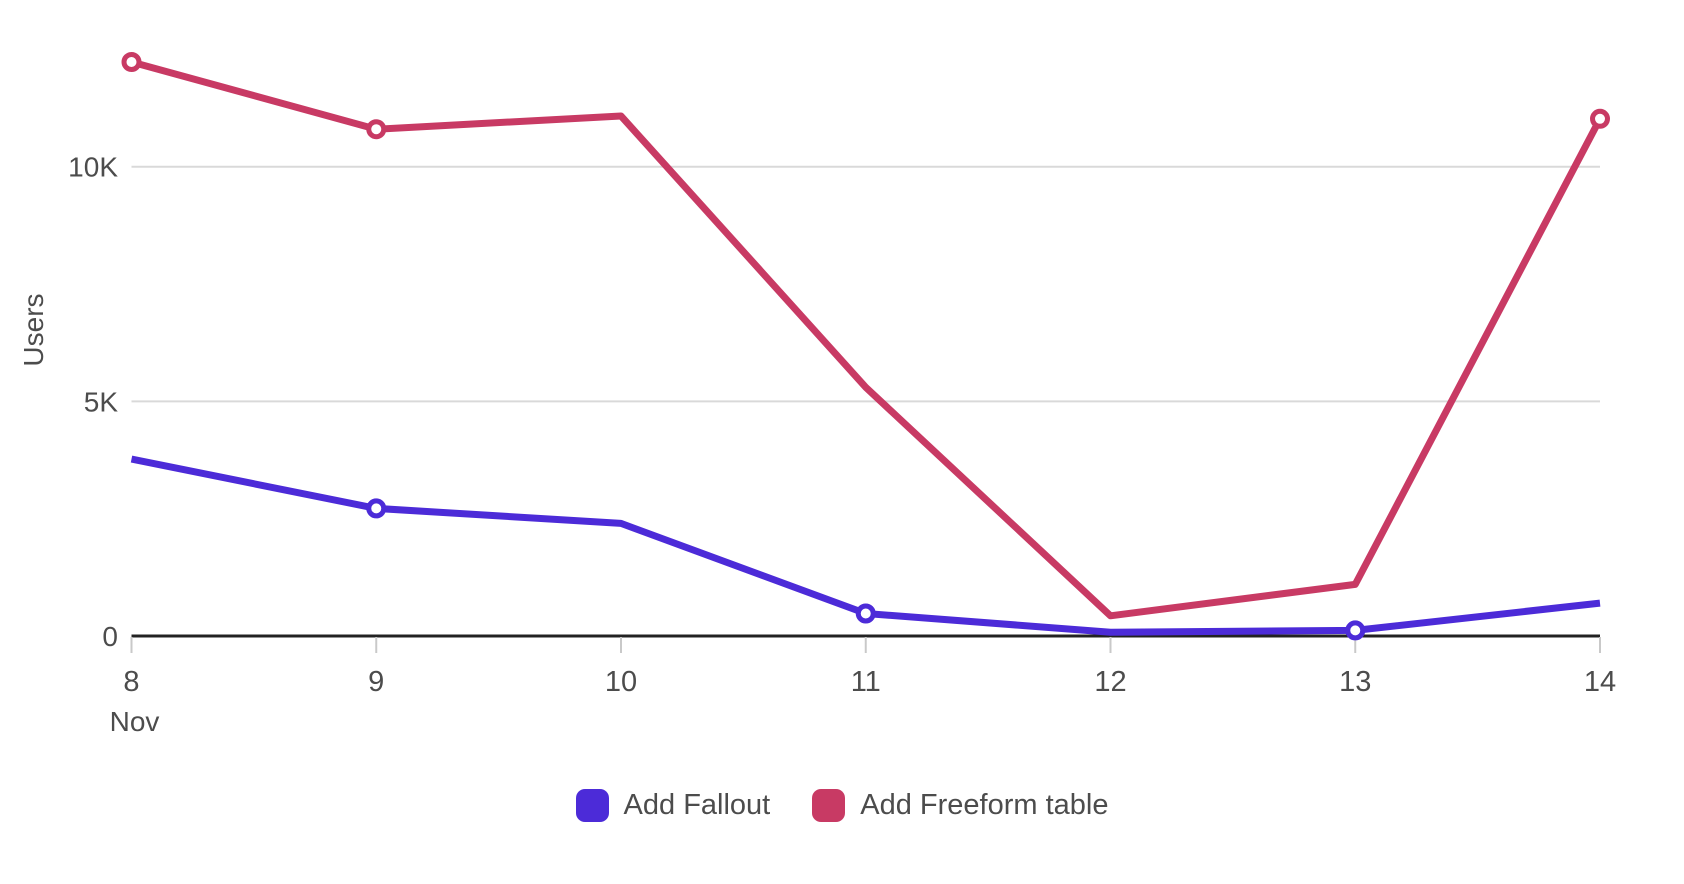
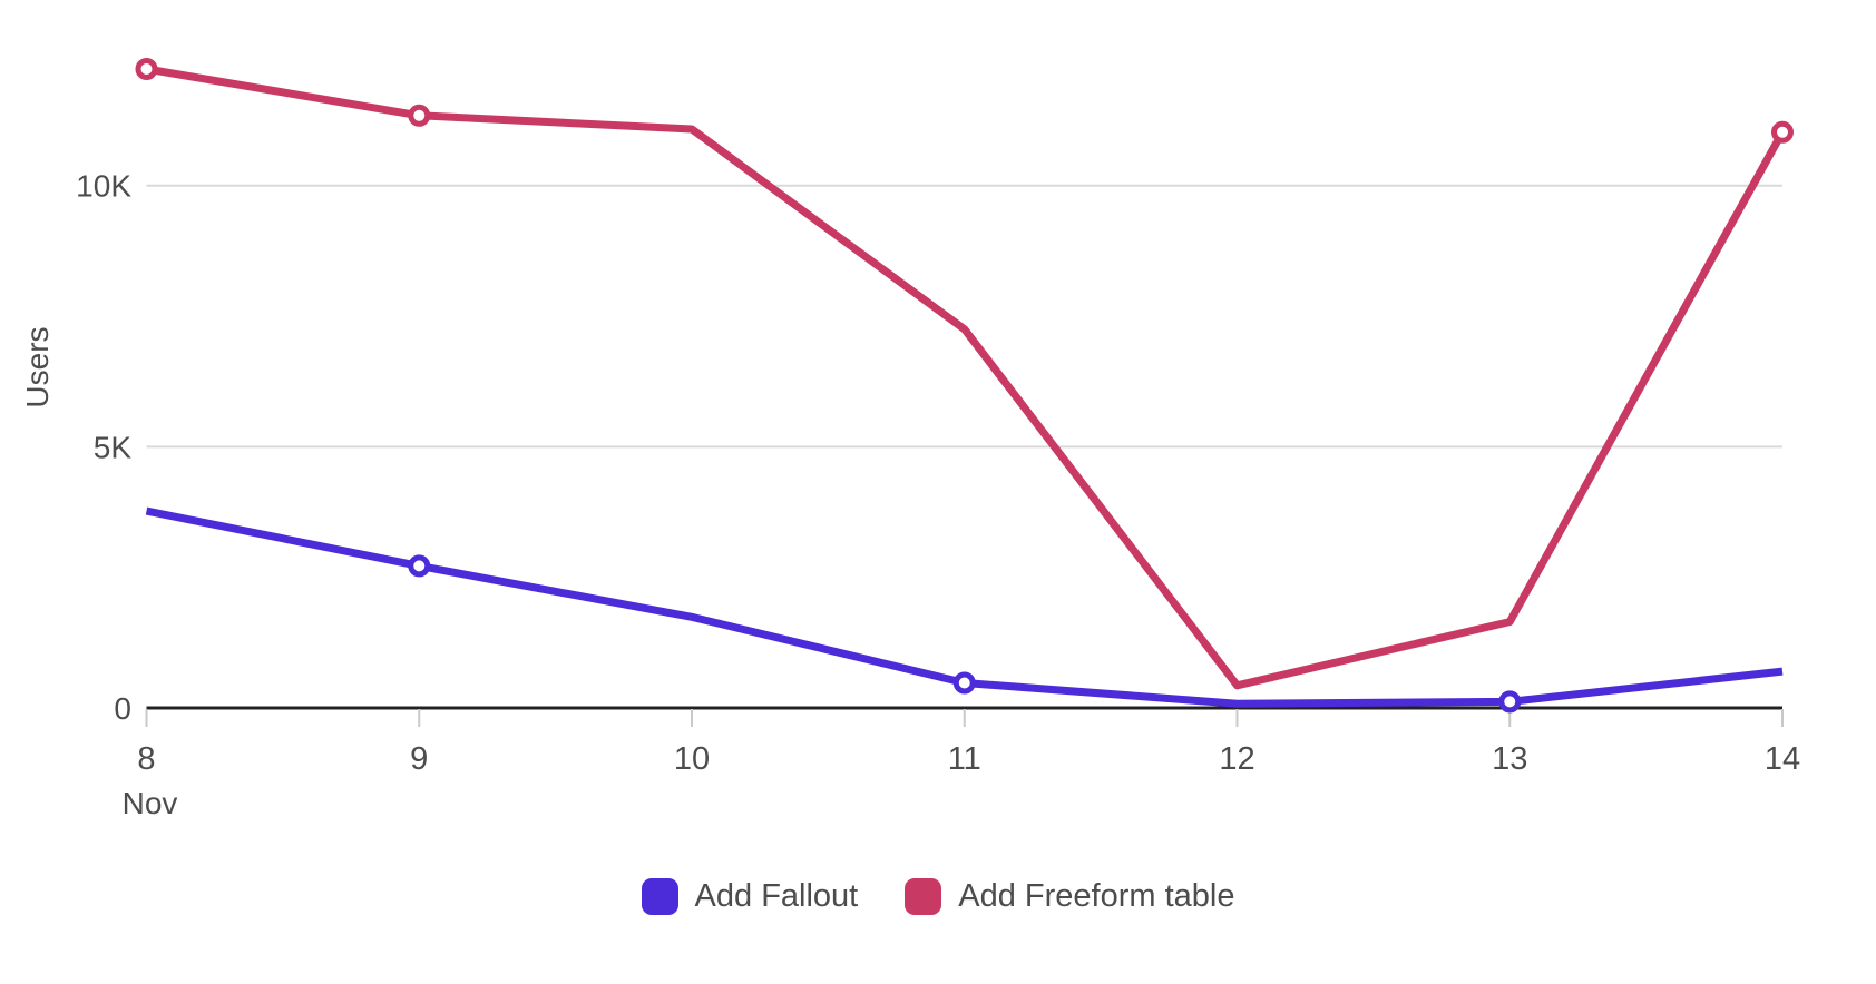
Add Freeform table/9: 10.8K -> 11.3K
Add Fallout/10: 2.4K -> 1.7K
Add Freeform table/11: 5.3K -> 7.2K
Add Freeform table/13: 1.1K -> 1.6K
